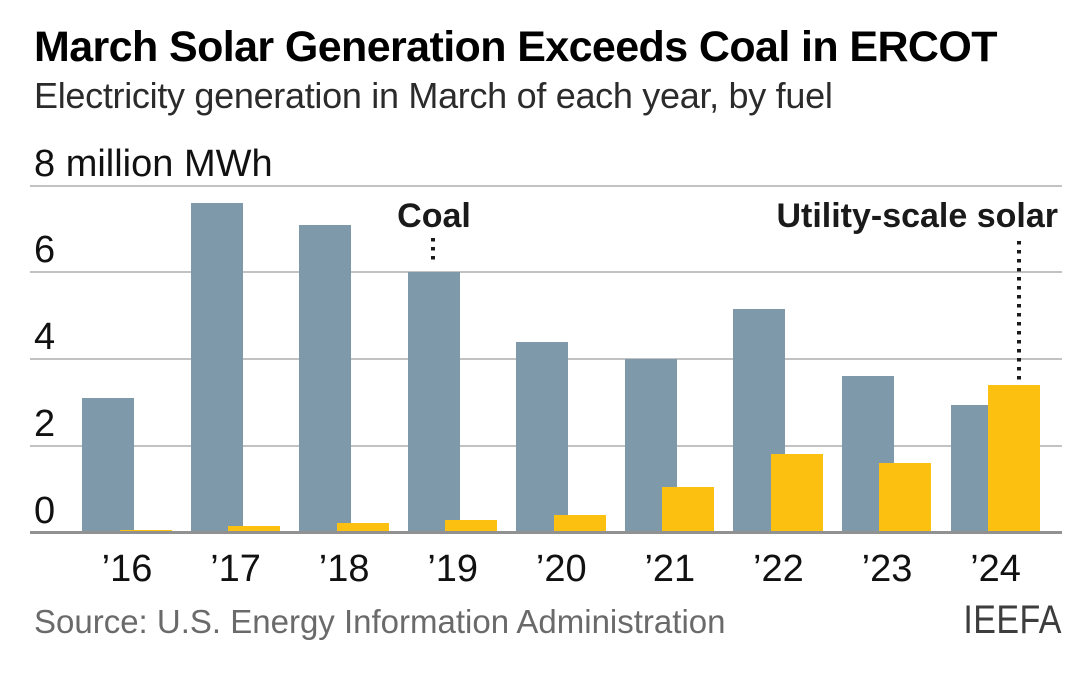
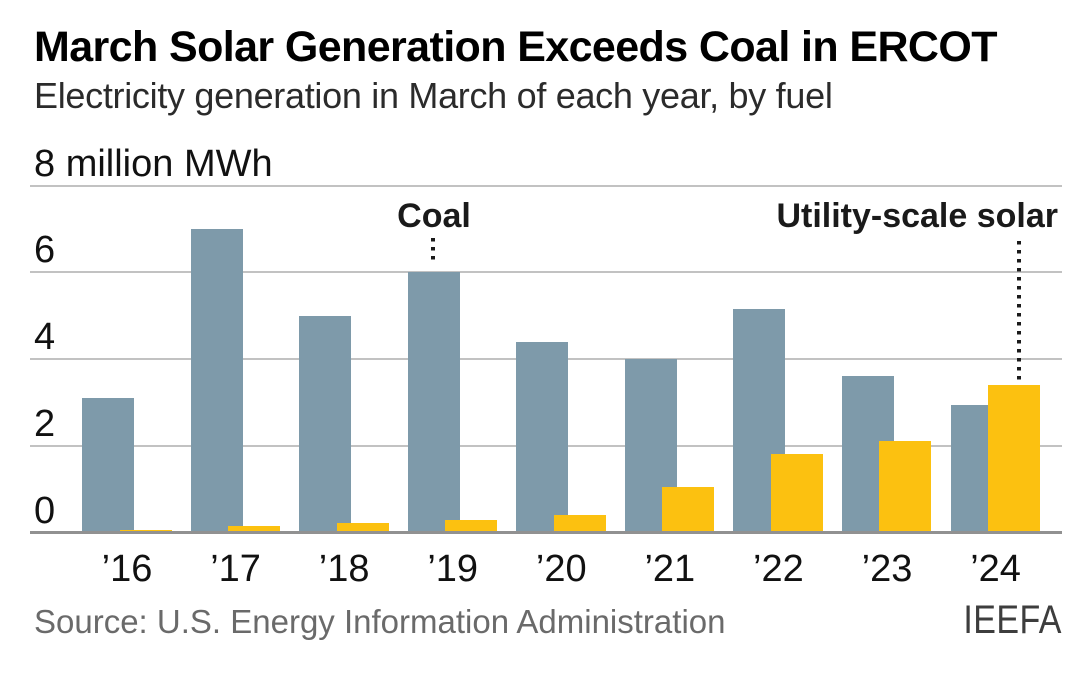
Coal/’17: 7.6 -> 7.0
Coal/’18: 7.1 -> 5.0
Utility-scale solar/’23: 1.6 -> 2.1
